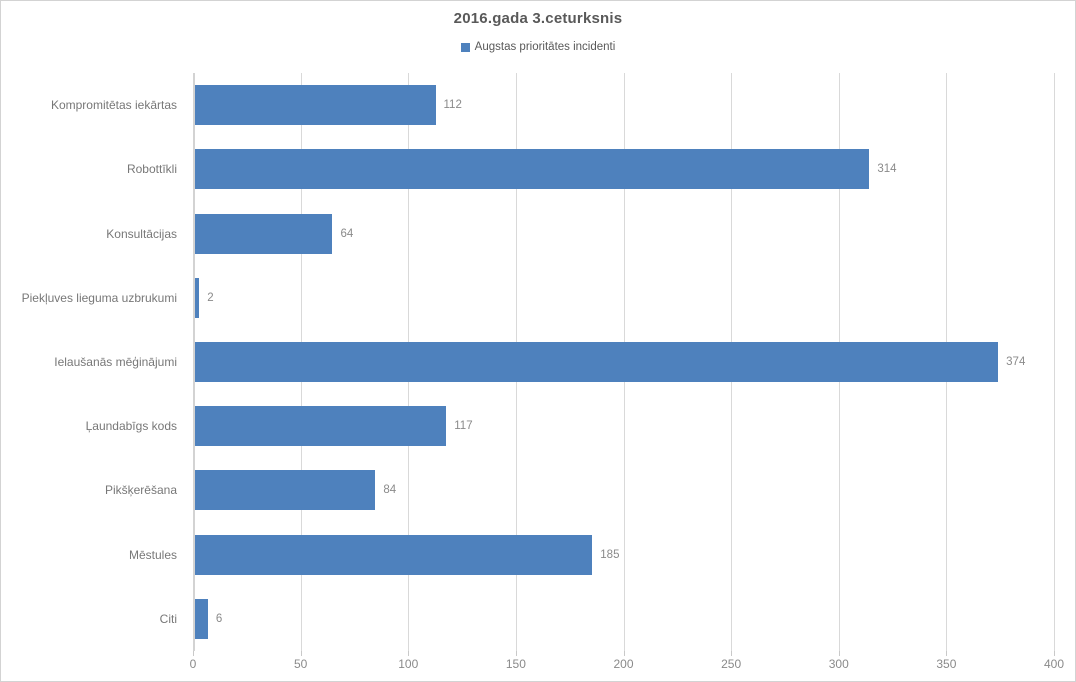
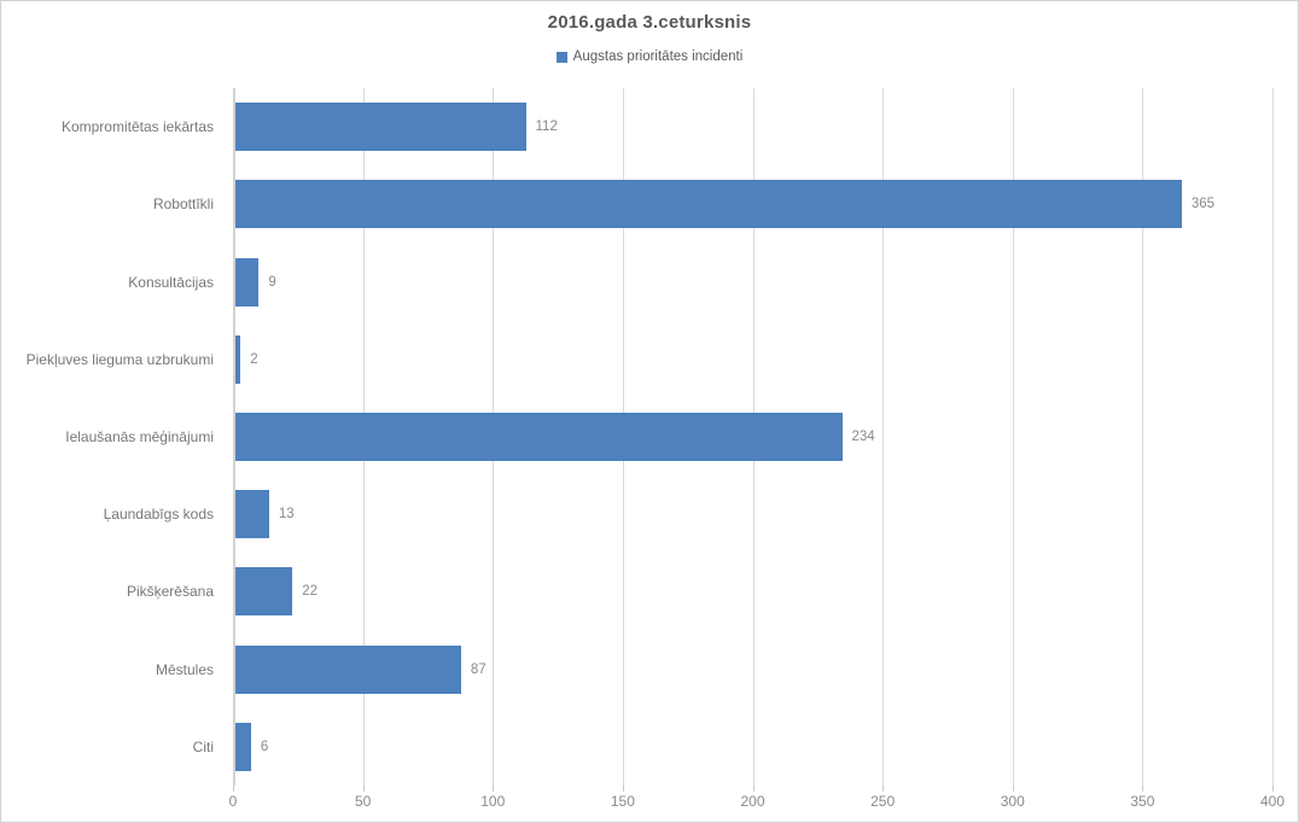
Robottīkli: 314 -> 365
Konsultācijas: 64 -> 9
Ielaušanās mēģinājumi: 374 -> 234
Ļaundabīgs kods: 117 -> 13
Pikšķerēšana: 84 -> 22
Mēstules: 185 -> 87
